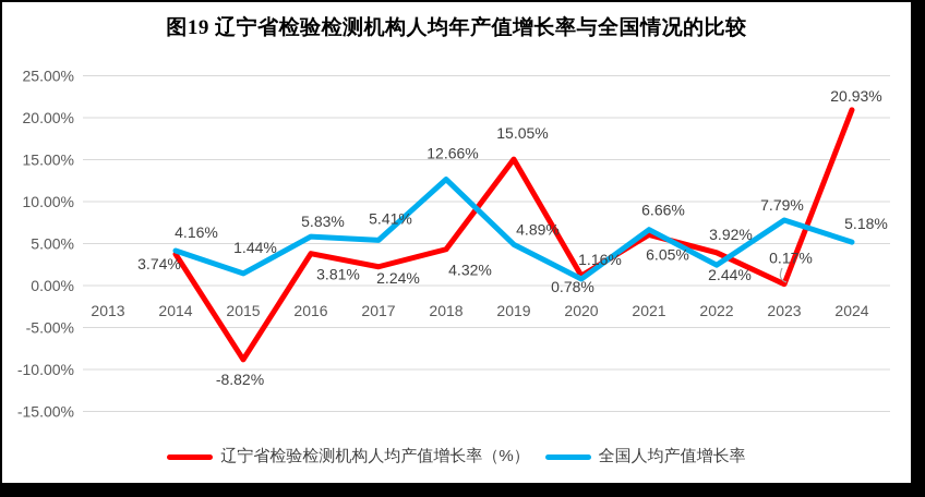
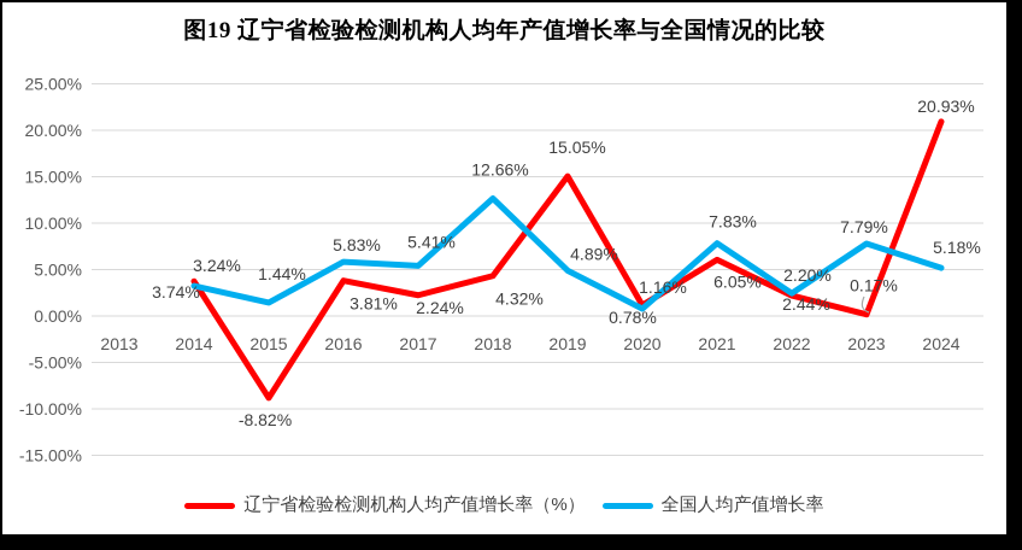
全国人均产值增长率/2014: 4.16% -> 3.24%
全国人均产值增长率/2021: 6.66% -> 7.83%
辽宁省检验检测机构人均产值增长率（%）/2022: 3.92% -> 2.20%
